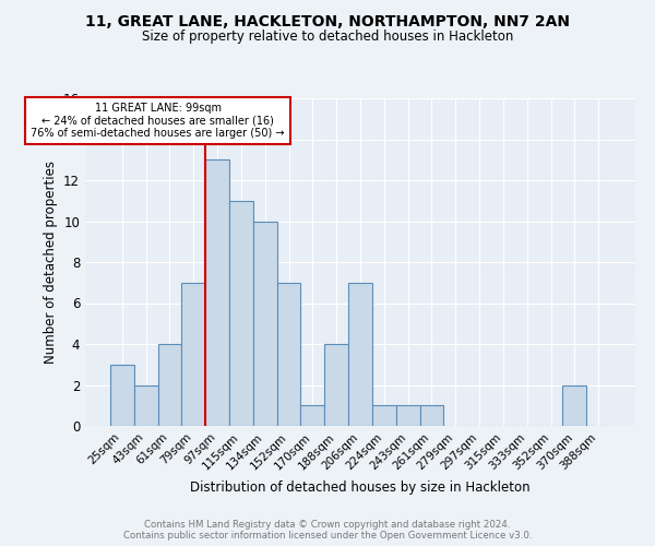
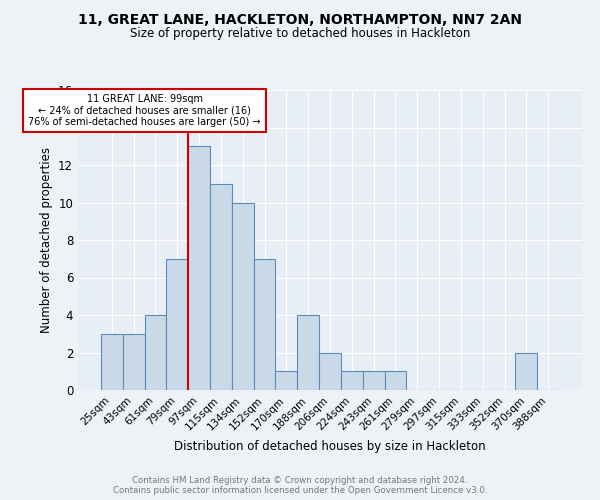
43sqm: 2 -> 3
206sqm: 7 -> 2
